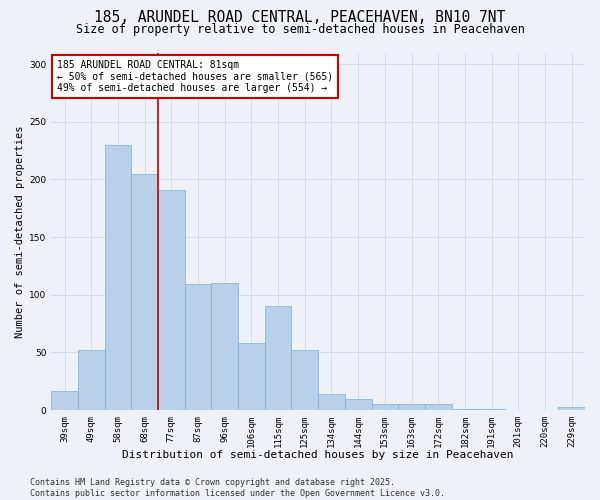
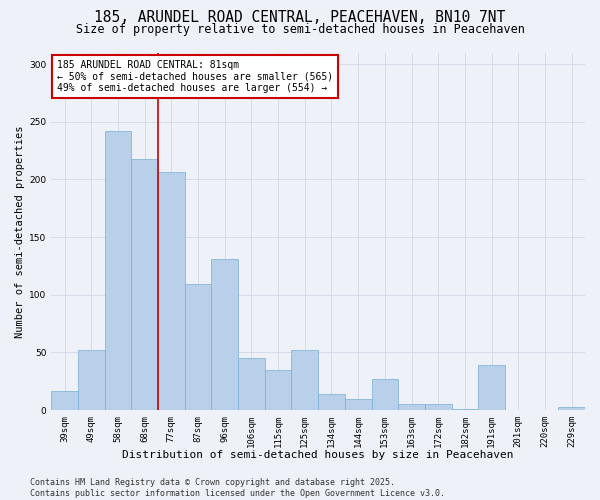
58sqm: 230 -> 242
68sqm: 205 -> 218
77sqm: 191 -> 206
96sqm: 110 -> 131
106sqm: 58 -> 45
115sqm: 90 -> 35
153sqm: 5 -> 27
191sqm: 1 -> 39
